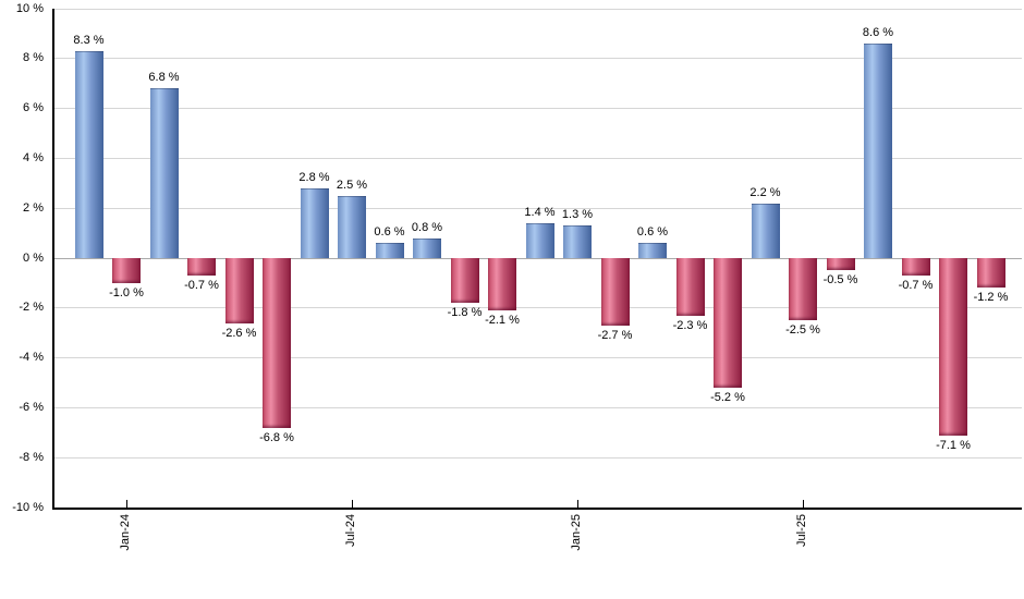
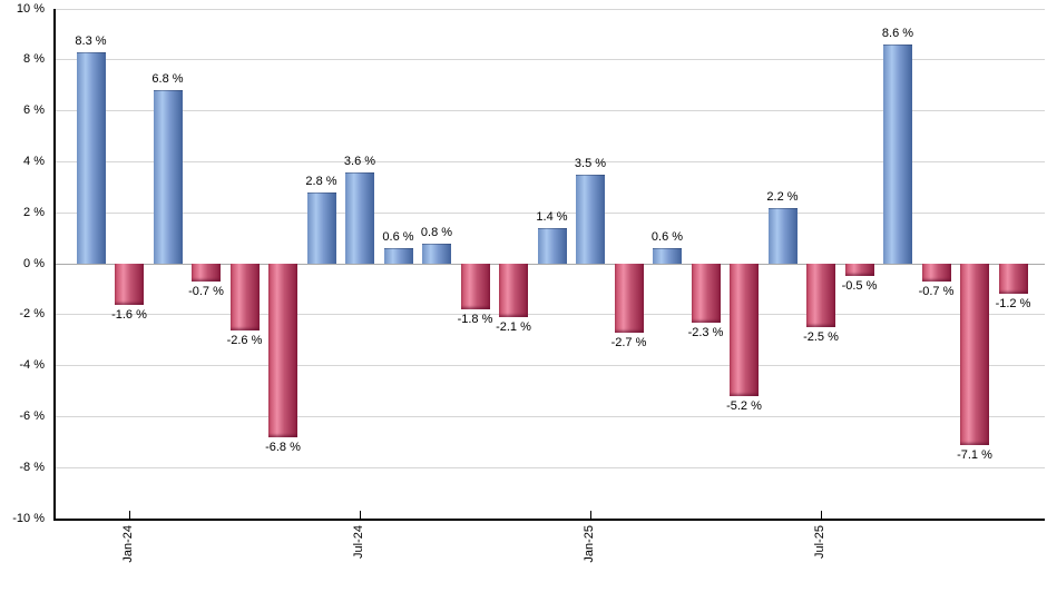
Jan-24: -1.0 -> -1.6
Jul-24: 2.5 -> 3.6
Jan-25: 1.3 -> 3.5
